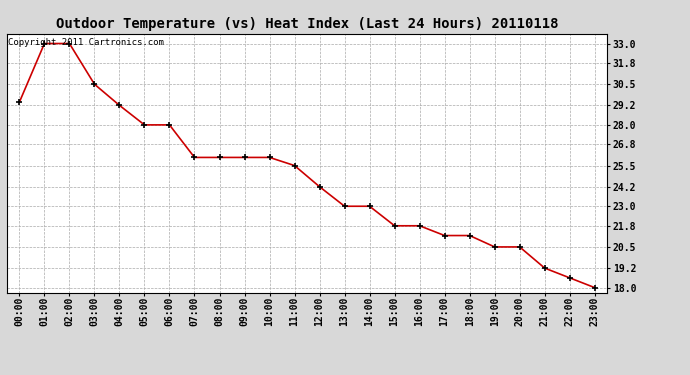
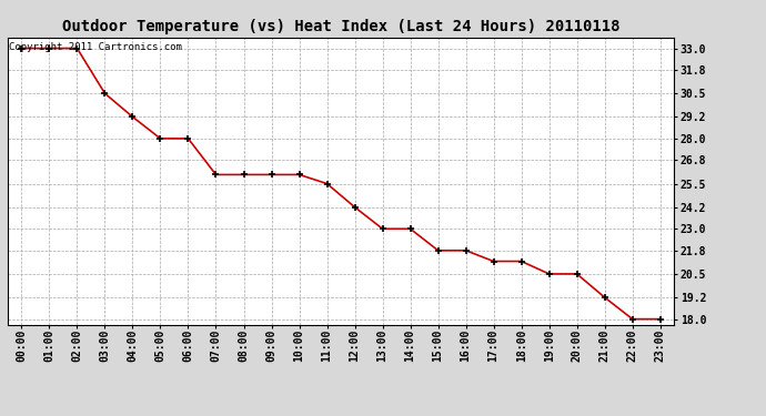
00:00: 29.4 -> 33.0
22:00: 18.6 -> 18.0
